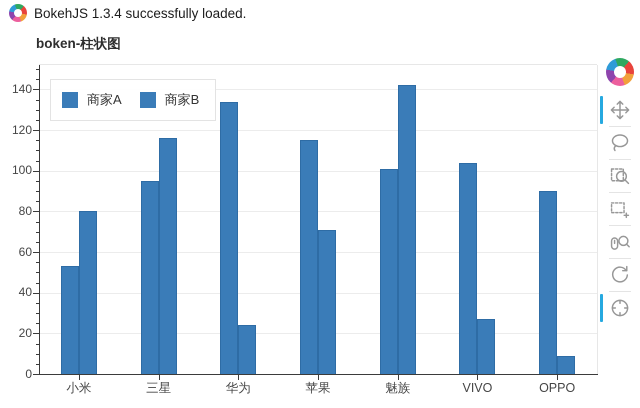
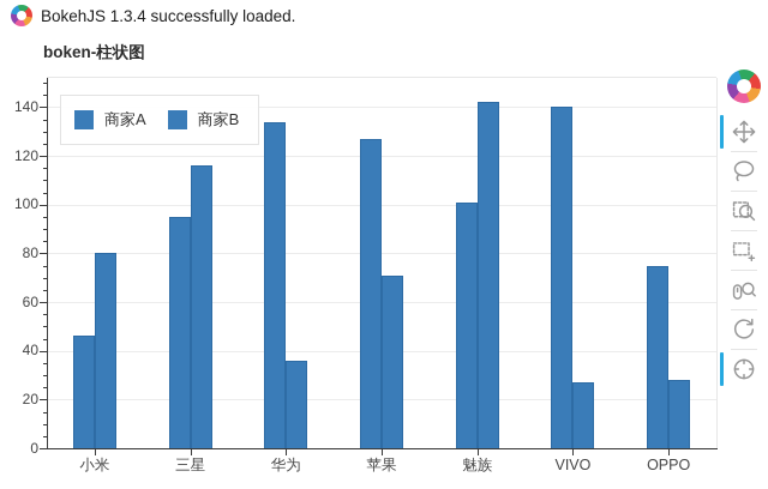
商家A/小米: 53 -> 46
商家B/华为: 24 -> 36
商家A/苹果: 115 -> 127
商家A/VIVO: 104 -> 140
商家A/OPPO: 90 -> 75
商家B/OPPO: 9 -> 28
